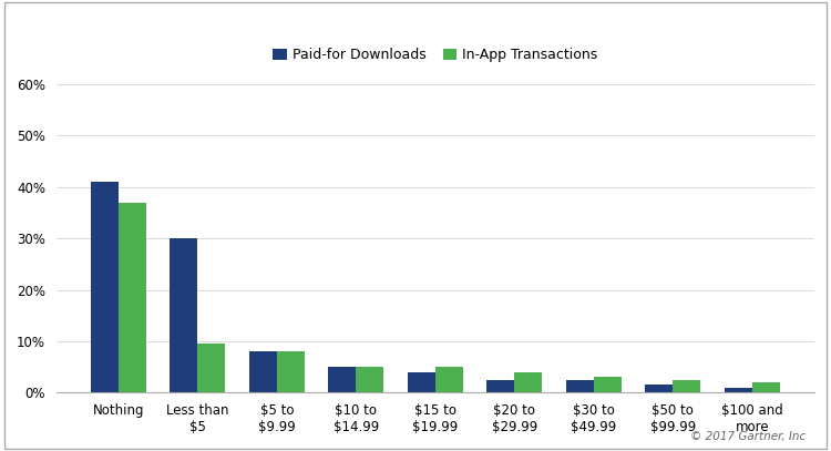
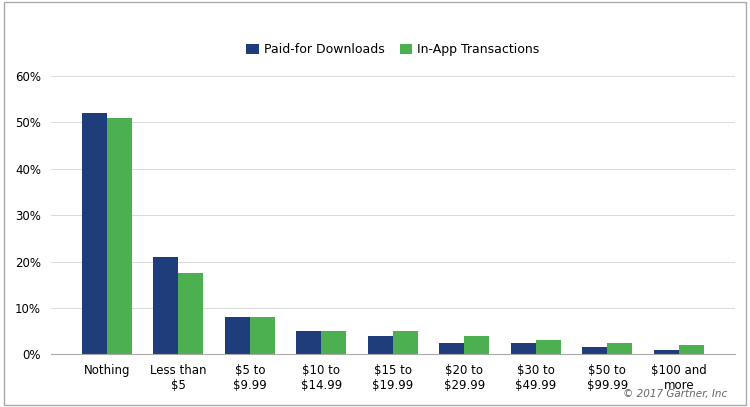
Paid-for Downloads/Nothing: 41.0% -> 52.0%
In-App Transactions/Nothing: 37.0% -> 51.0%
Paid-for Downloads/Less than $5: 30.0% -> 21.0%
In-App Transactions/Less than $5: 9.5% -> 17.5%
